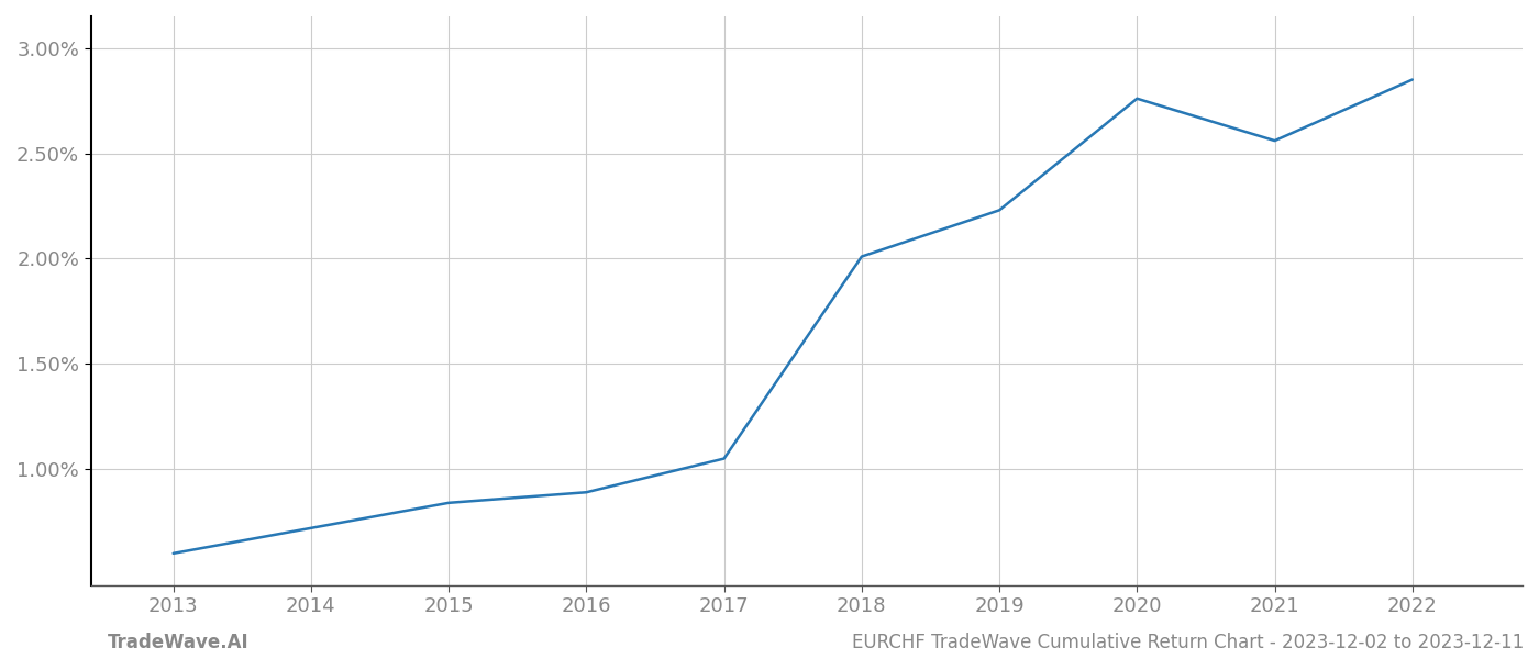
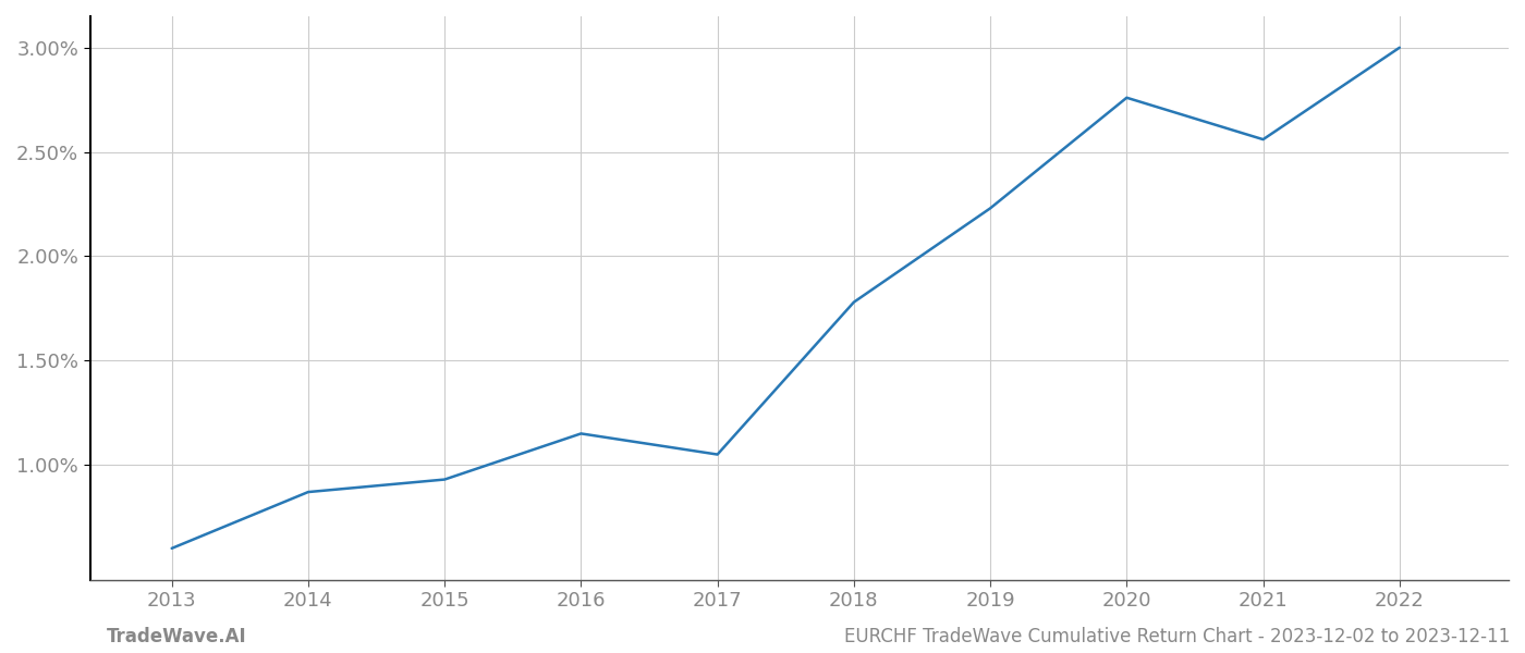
2014: 0.72% -> 0.87%
2015: 0.84% -> 0.93%
2016: 0.89% -> 1.15%
2018: 2.01% -> 1.78%
2022: 2.85% -> 3.00%
